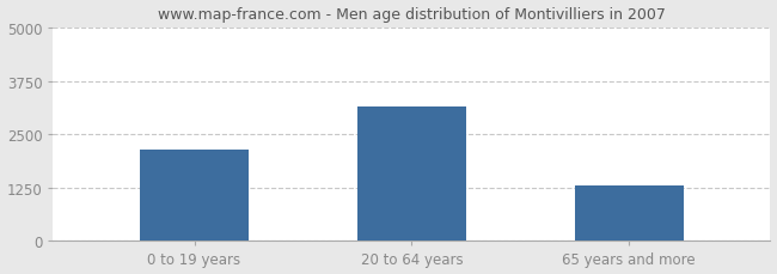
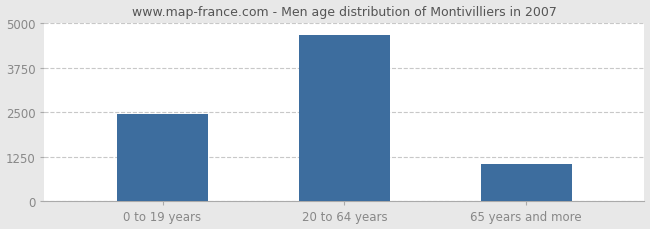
0 to 19 years: 2150 -> 2450
20 to 64 years: 3150 -> 4650
65 years and more: 1300 -> 1050
